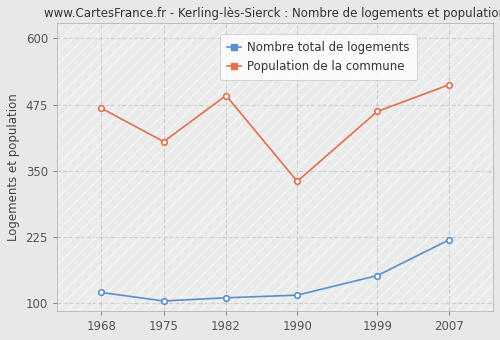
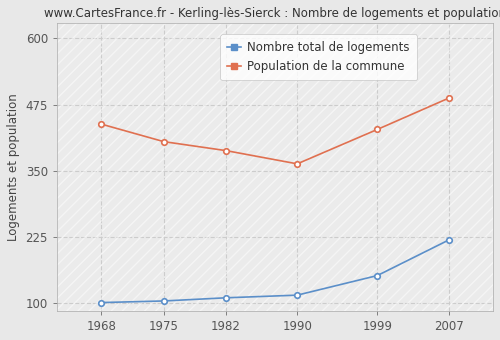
Nombre total de logements/1968: 120 -> 101
Population de la commune/1968: 468 -> 438
Population de la commune/1982: 492 -> 388
Population de la commune/1990: 330 -> 363
Population de la commune/1999: 462 -> 428
Population de la commune/2007: 512 -> 487
